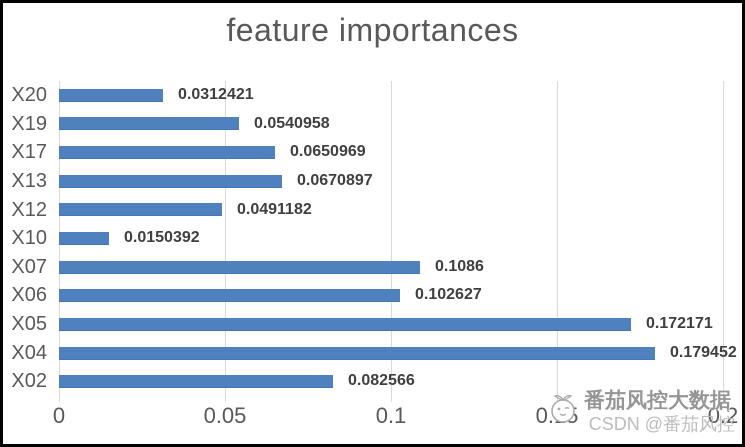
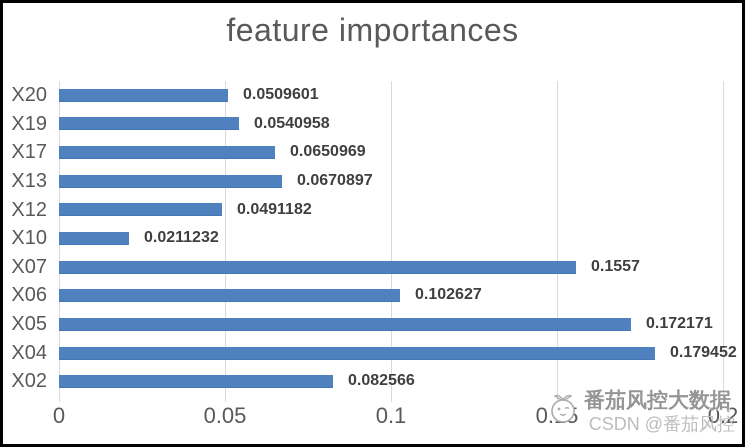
X20: 0.0312421 -> 0.0509601
X10: 0.0150392 -> 0.0211232
X07: 0.1086 -> 0.1557
